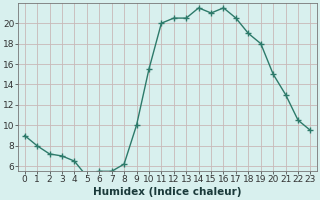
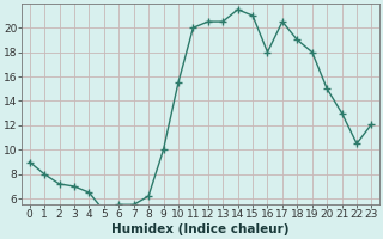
16: 21.5 -> 18.0
23: 9.5 -> 12.1
